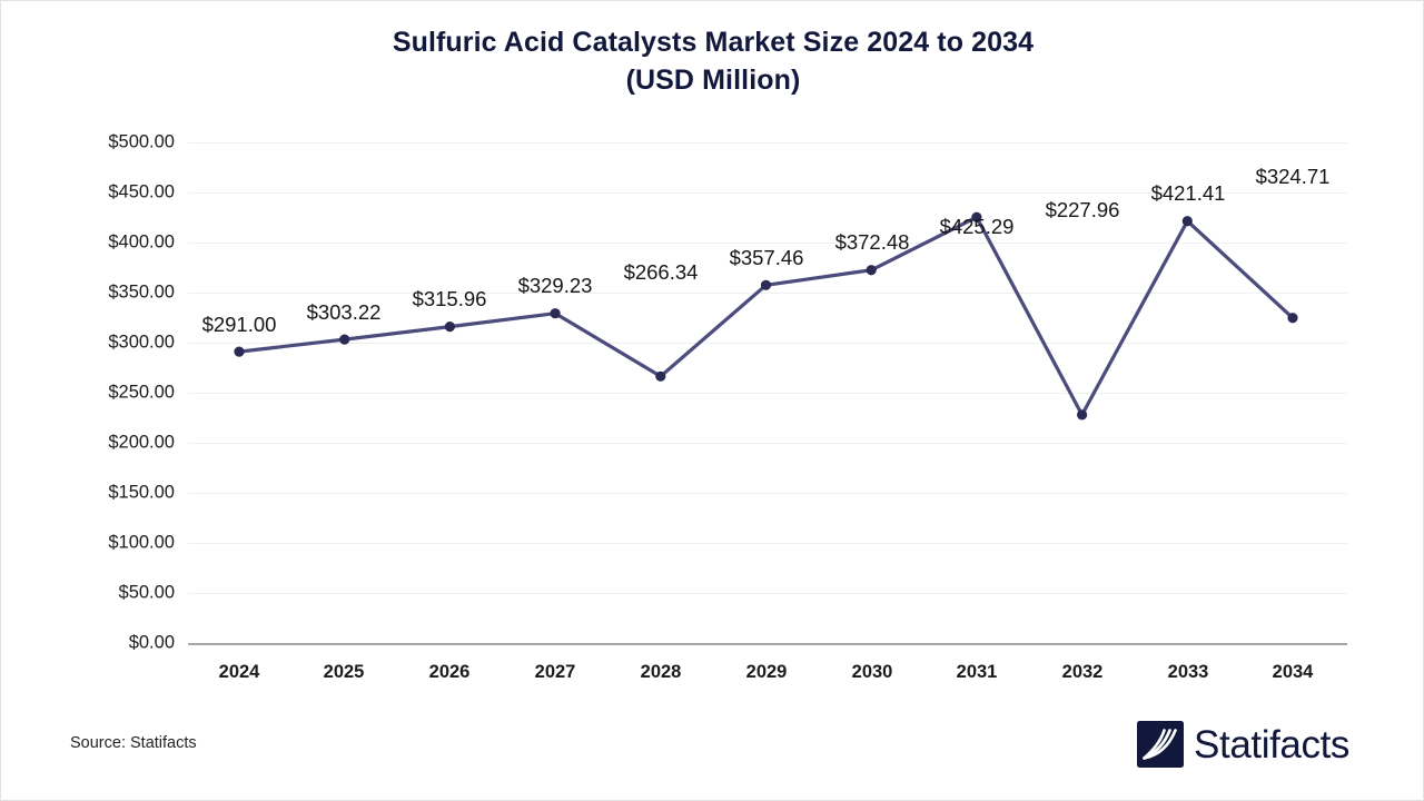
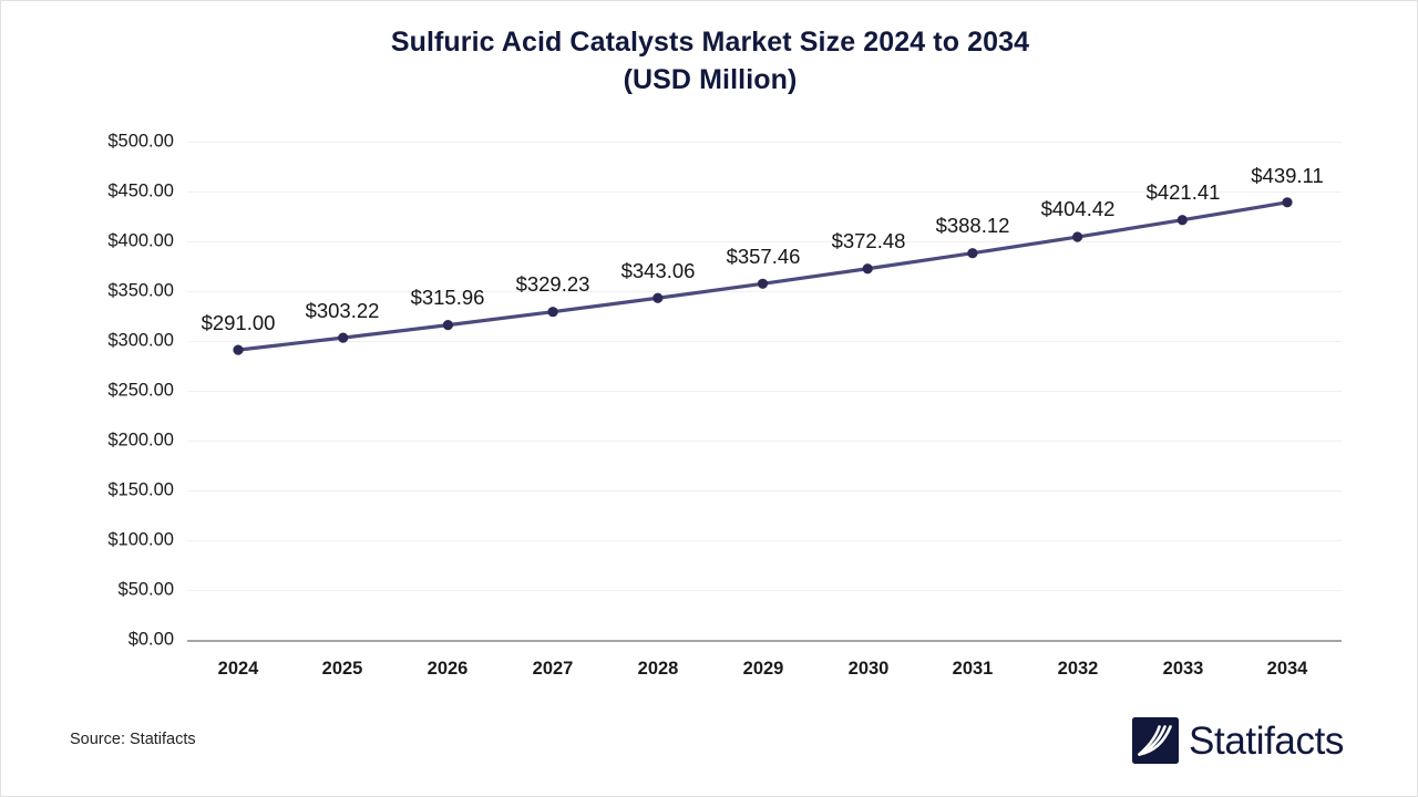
2028: $266.34 -> $343.06
2031: $425.29 -> $388.12
2032: $227.96 -> $404.42
2034: $324.71 -> $439.11
